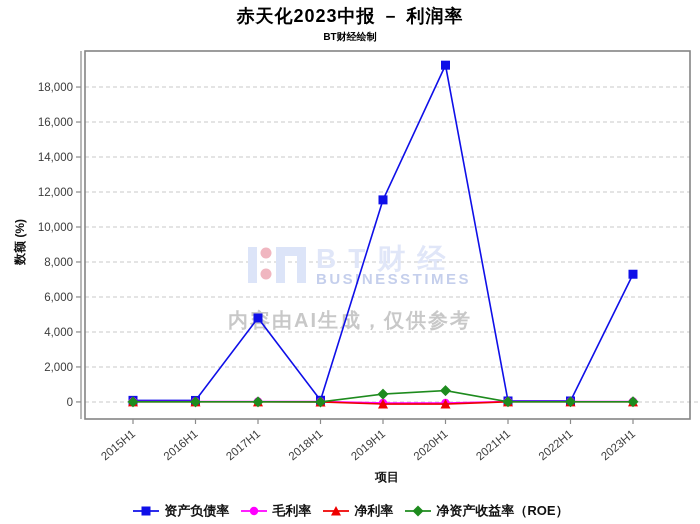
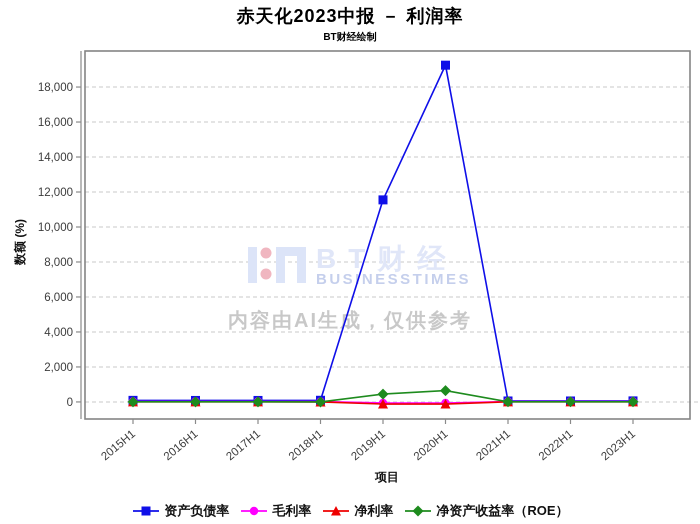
资产负债率/2017H1: 4800 -> 100
资产负债率/2023H1: 7300 -> 100
